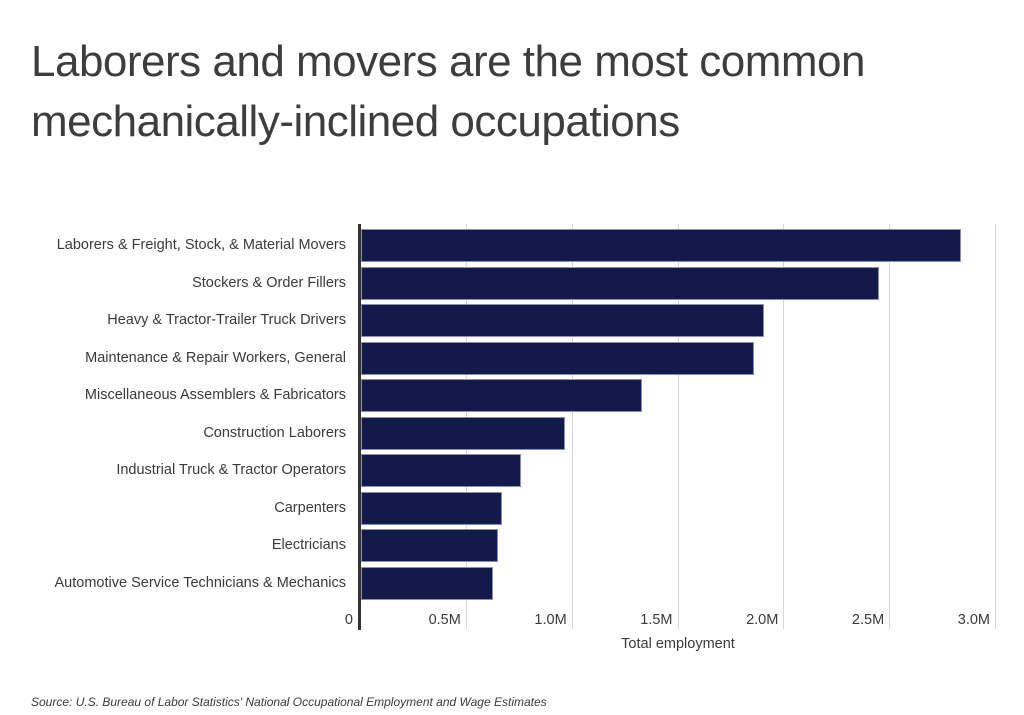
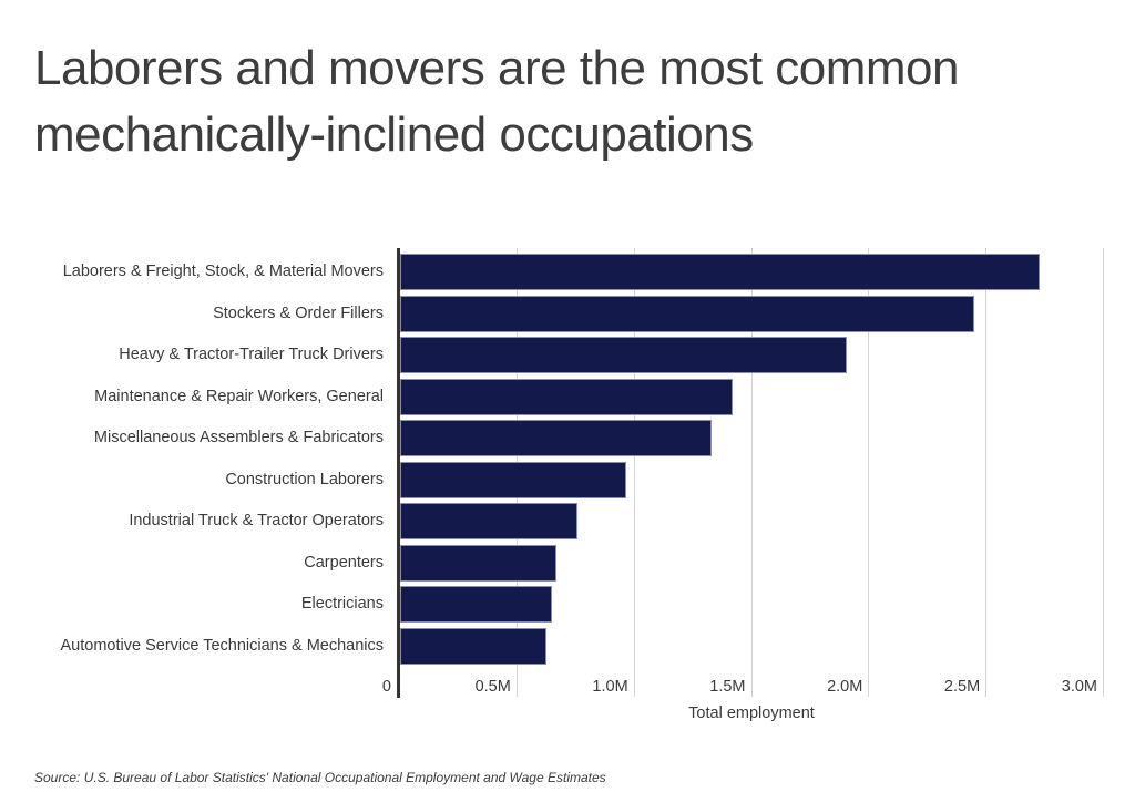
Laborers & Freight, Stock, & Material Movers: 2.84M -> 2.73M
Maintenance & Repair Workers, General: 1.86M -> 1.42M
